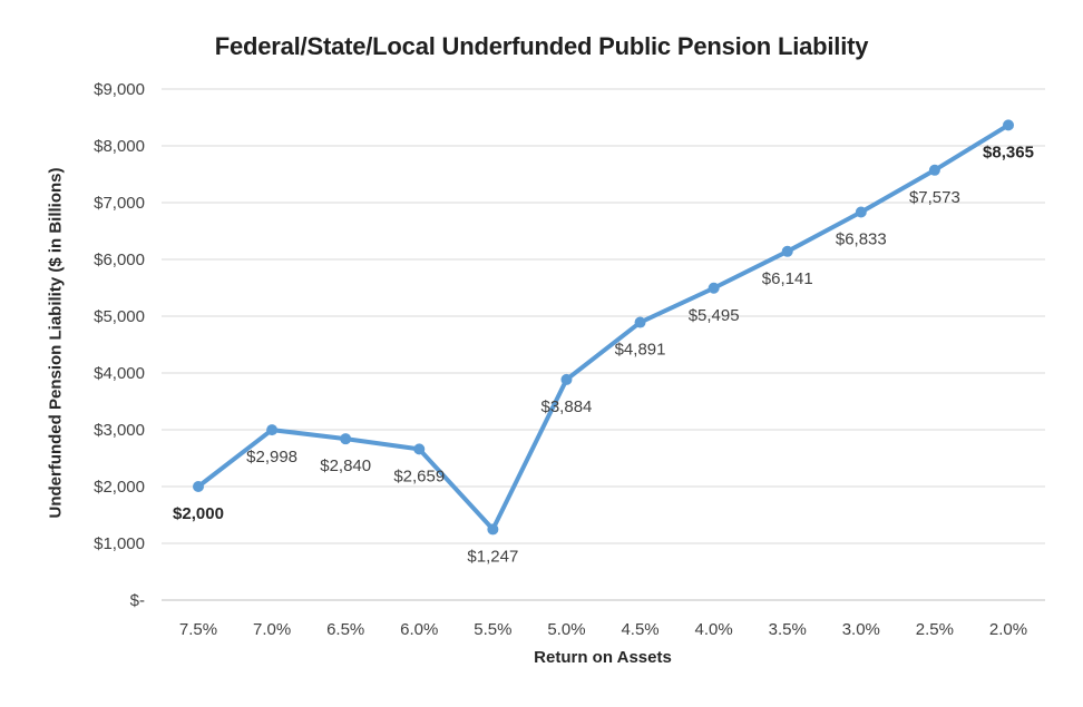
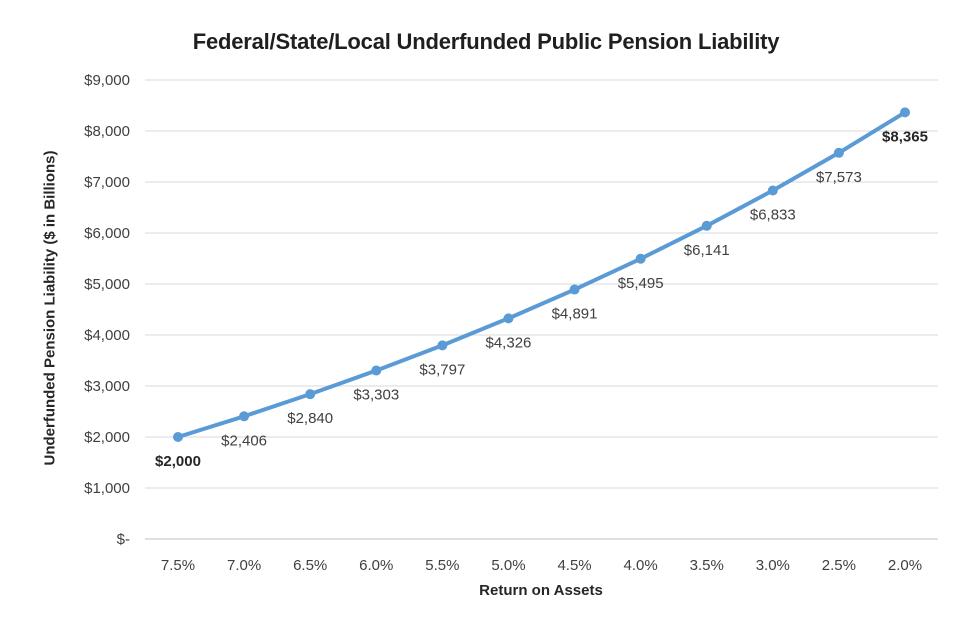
7.0%: $2,998 -> $2,406
6.0%: $2,659 -> $3,303
5.5%: $1,247 -> $3,797
5.0%: $3,884 -> $4,326
